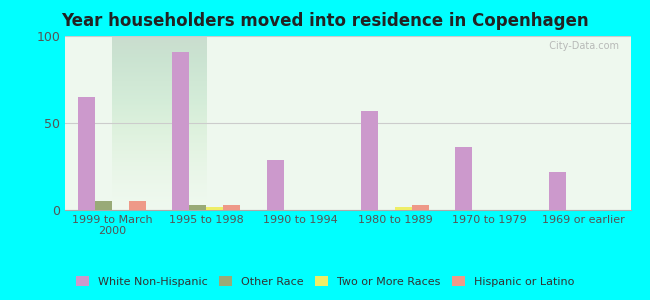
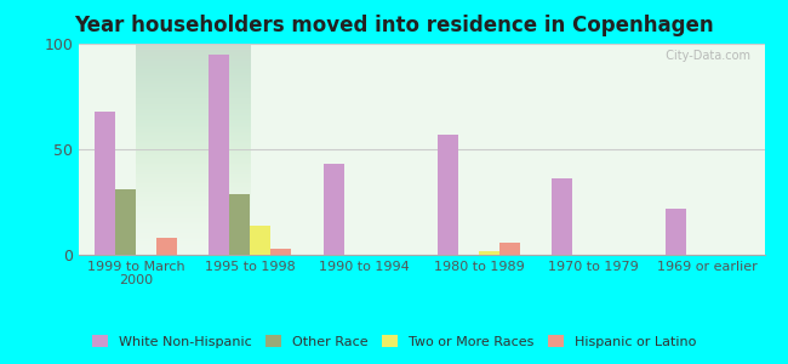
White Non-Hispanic/1999 to March 2000: 65 -> 68
Other Race/1999 to March 2000: 5 -> 31
Hispanic or Latino/1999 to March 2000: 5 -> 8
White Non-Hispanic/1995 to 1998: 91 -> 95
Other Race/1995 to 1998: 3 -> 29
Two or More Races/1995 to 1998: 2 -> 14
White Non-Hispanic/1990 to 1994: 29 -> 43
Hispanic or Latino/1980 to 1989: 3 -> 6
